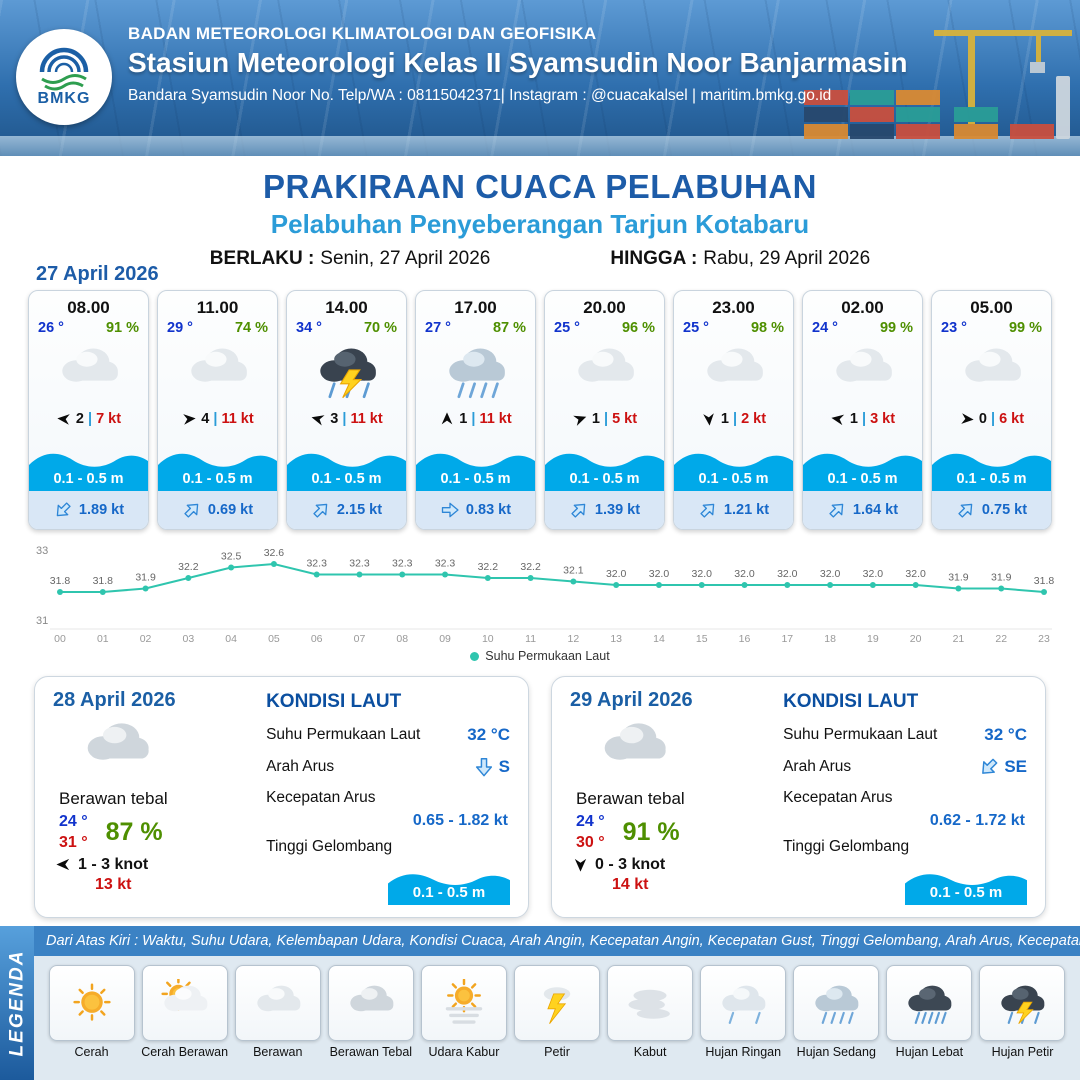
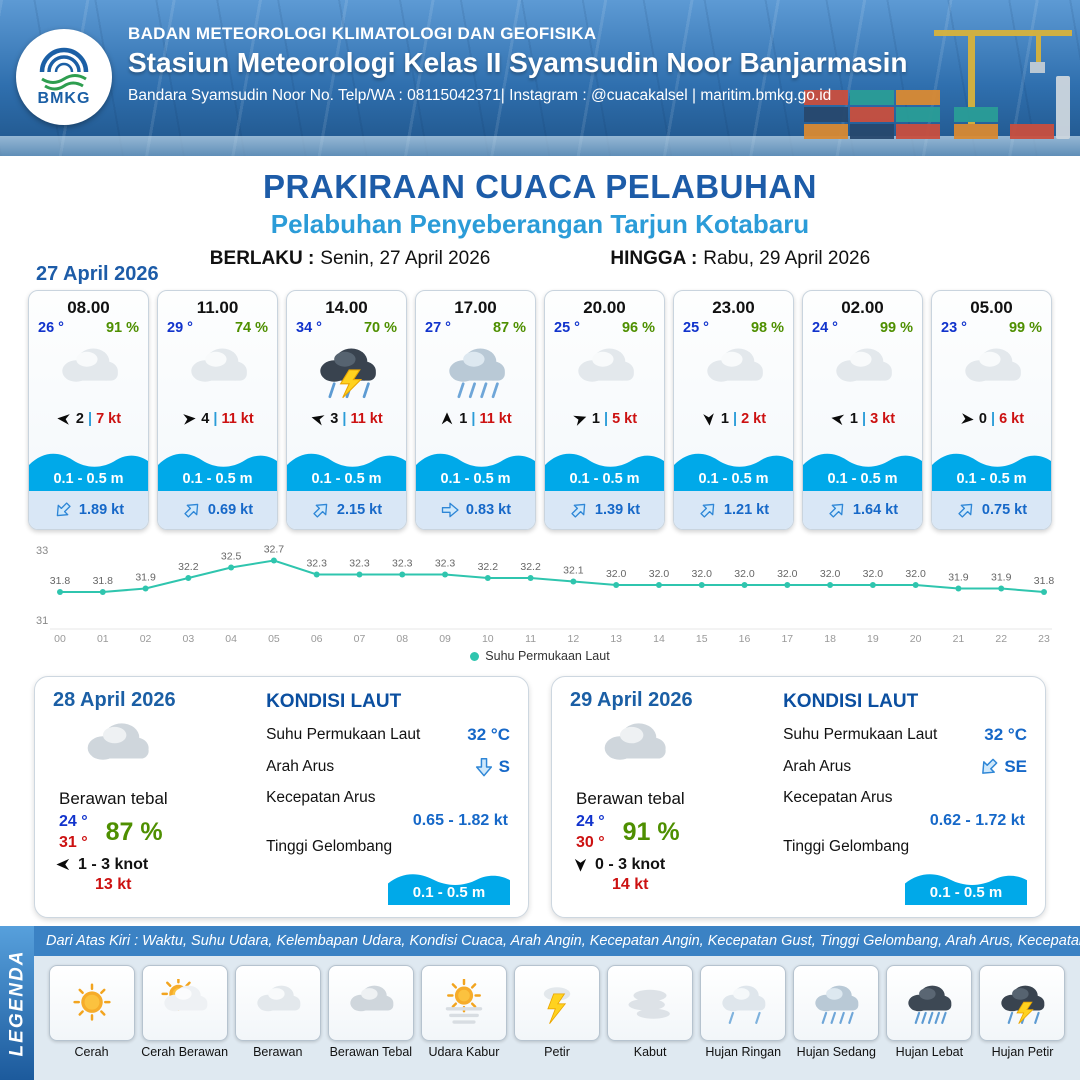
05: 32.6 -> 32.7
